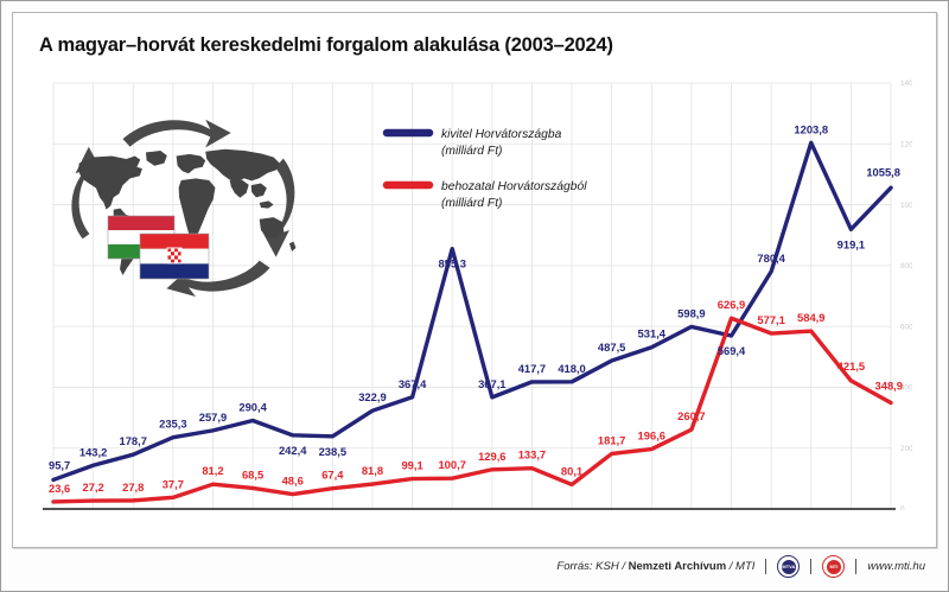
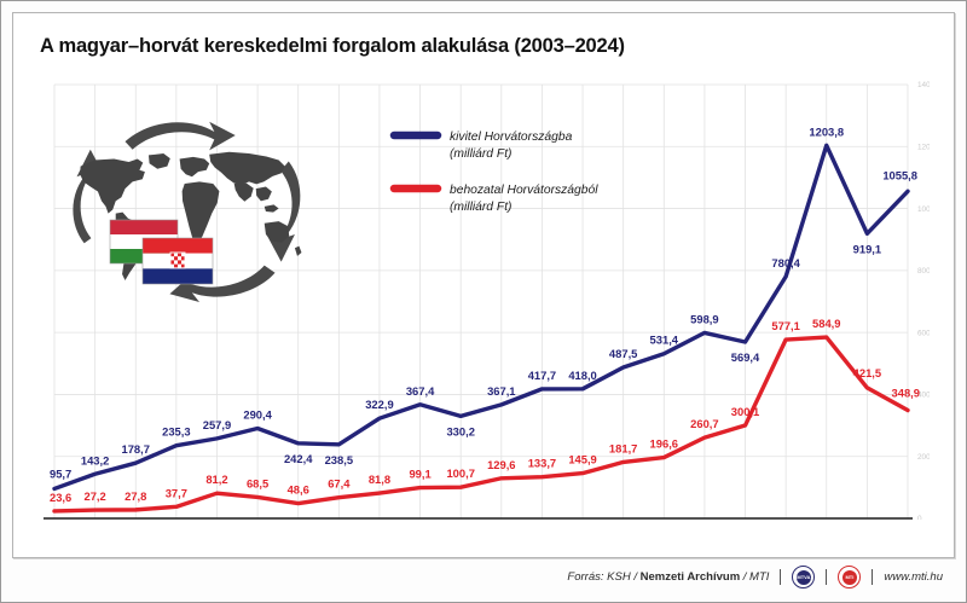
kivitel Horvátországba/2013: 855,3 -> 330,2
behozatal Horvátországból/2016: 80,1 -> 145,9
behozatal Horvátországból/2020: 626,9 -> 300,1
